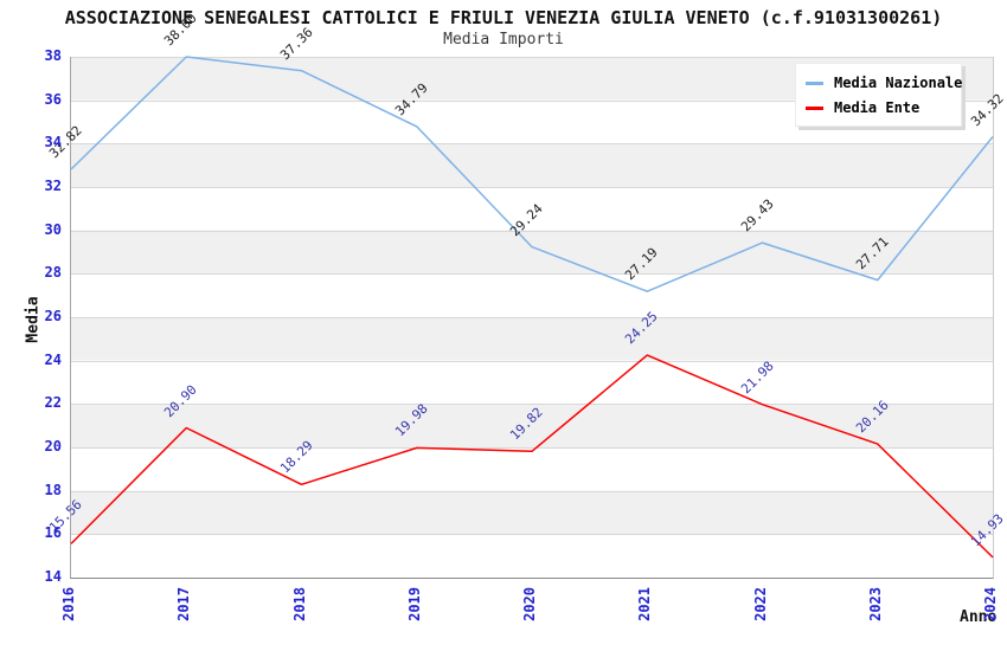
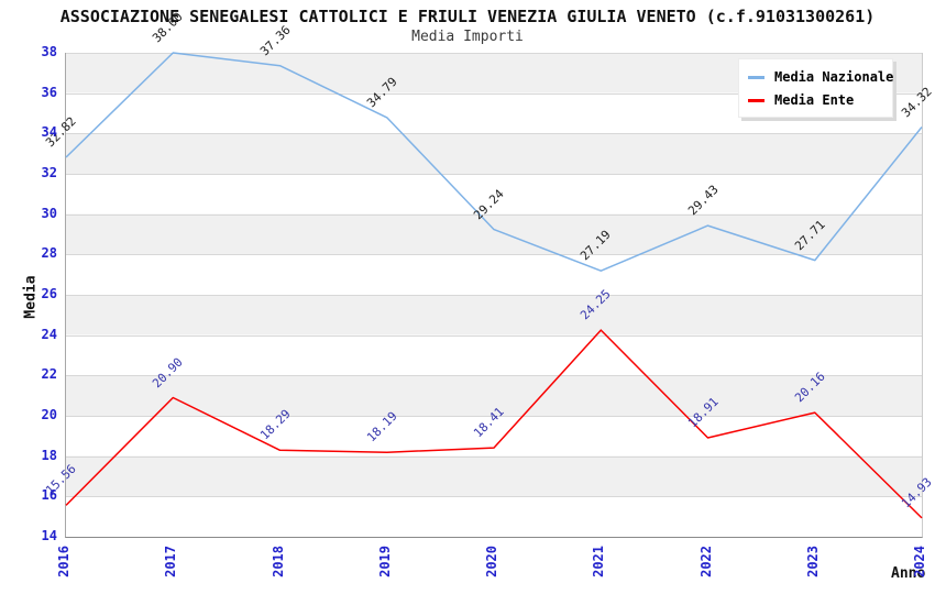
Media Ente/2019: 19.98 -> 18.19
Media Ente/2020: 19.82 -> 18.41
Media Ente/2022: 21.98 -> 18.91
